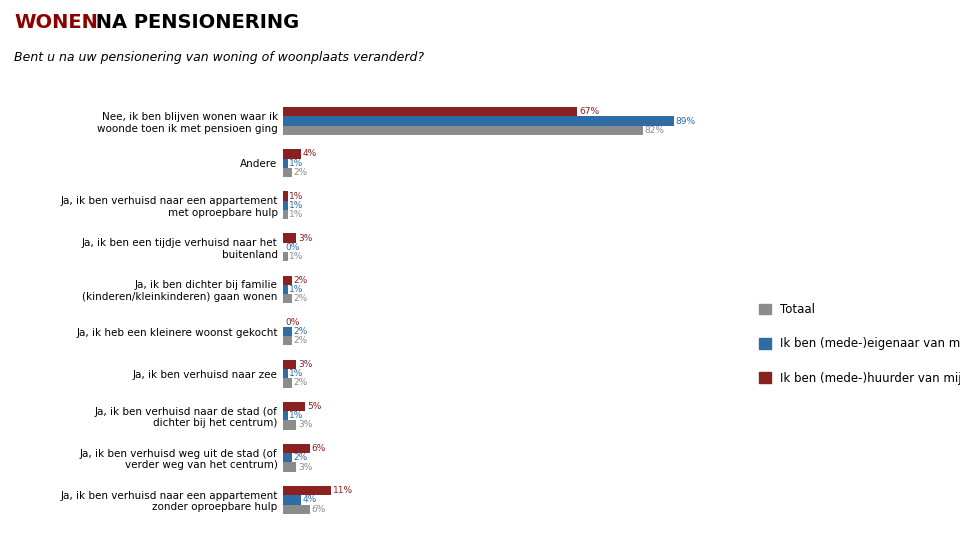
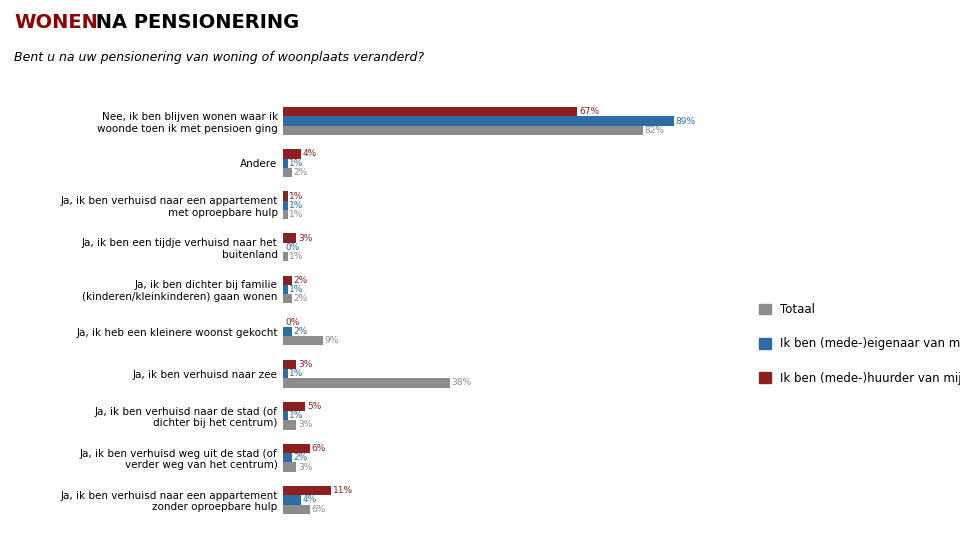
Totaal/Ja, ik heb een kleinere woonst gekocht: 2% -> 9%
Totaal/Ja, ik ben verhuisd naar zee: 2% -> 38%
